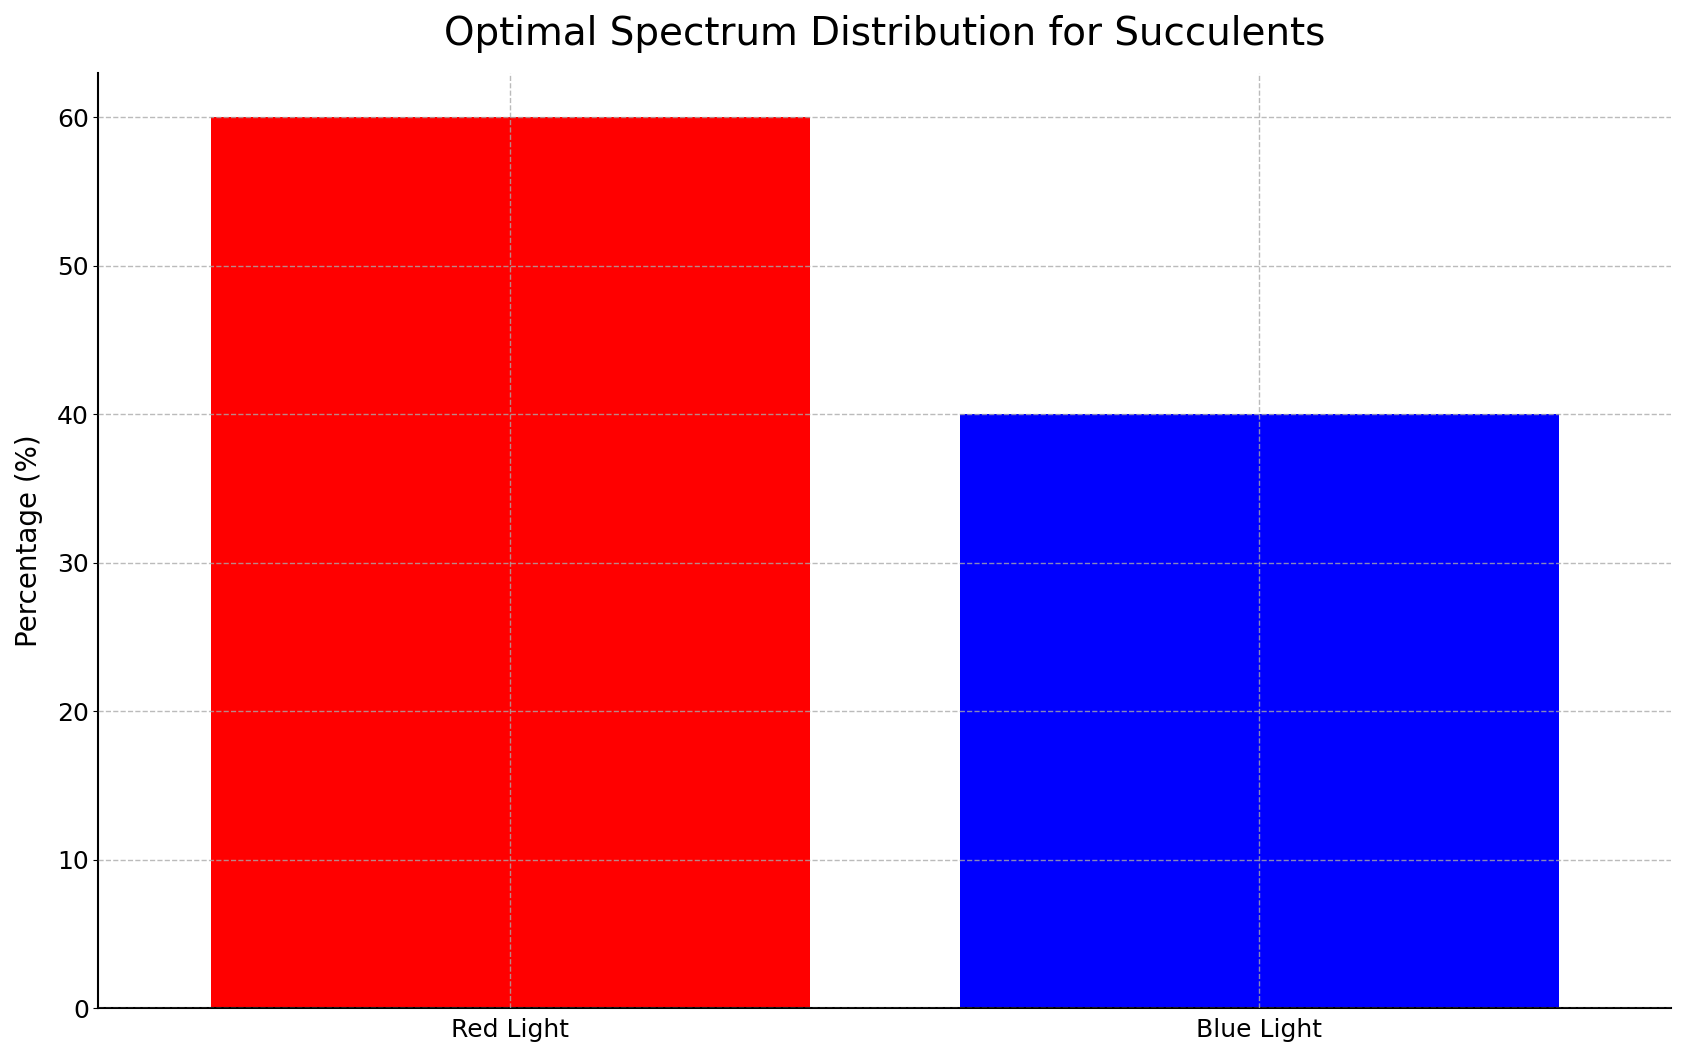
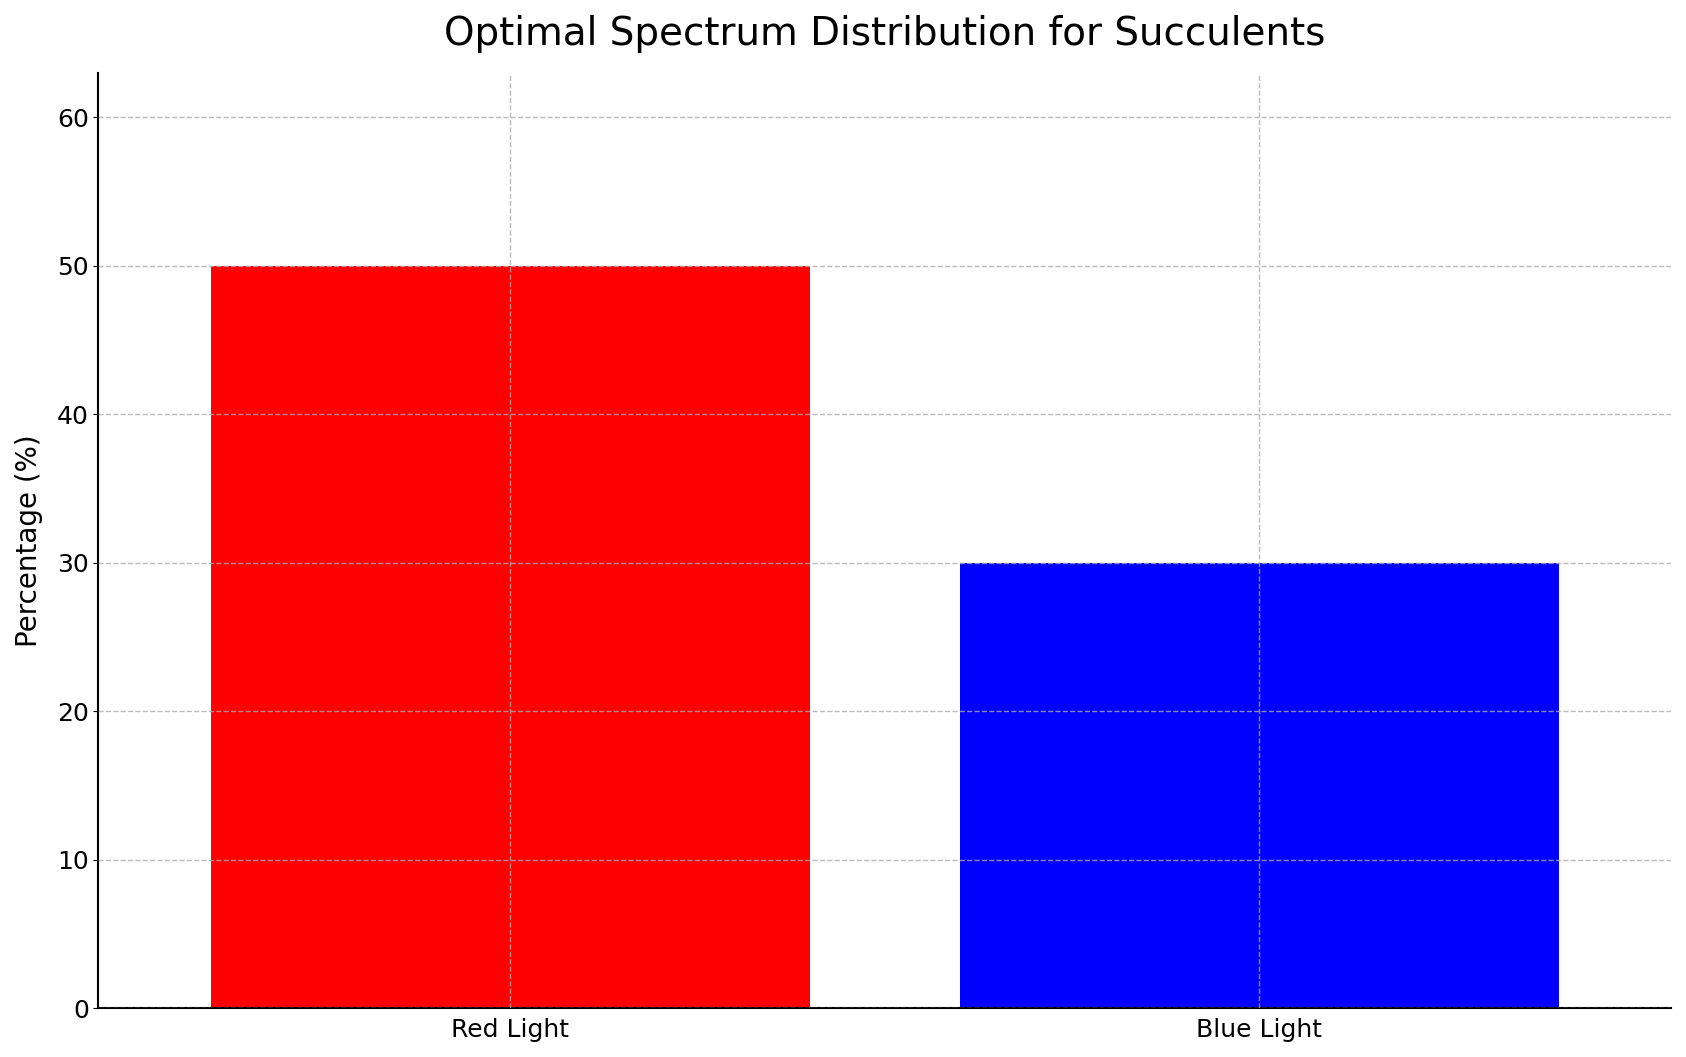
Red Light: 60 -> 50
Blue Light: 40 -> 30
